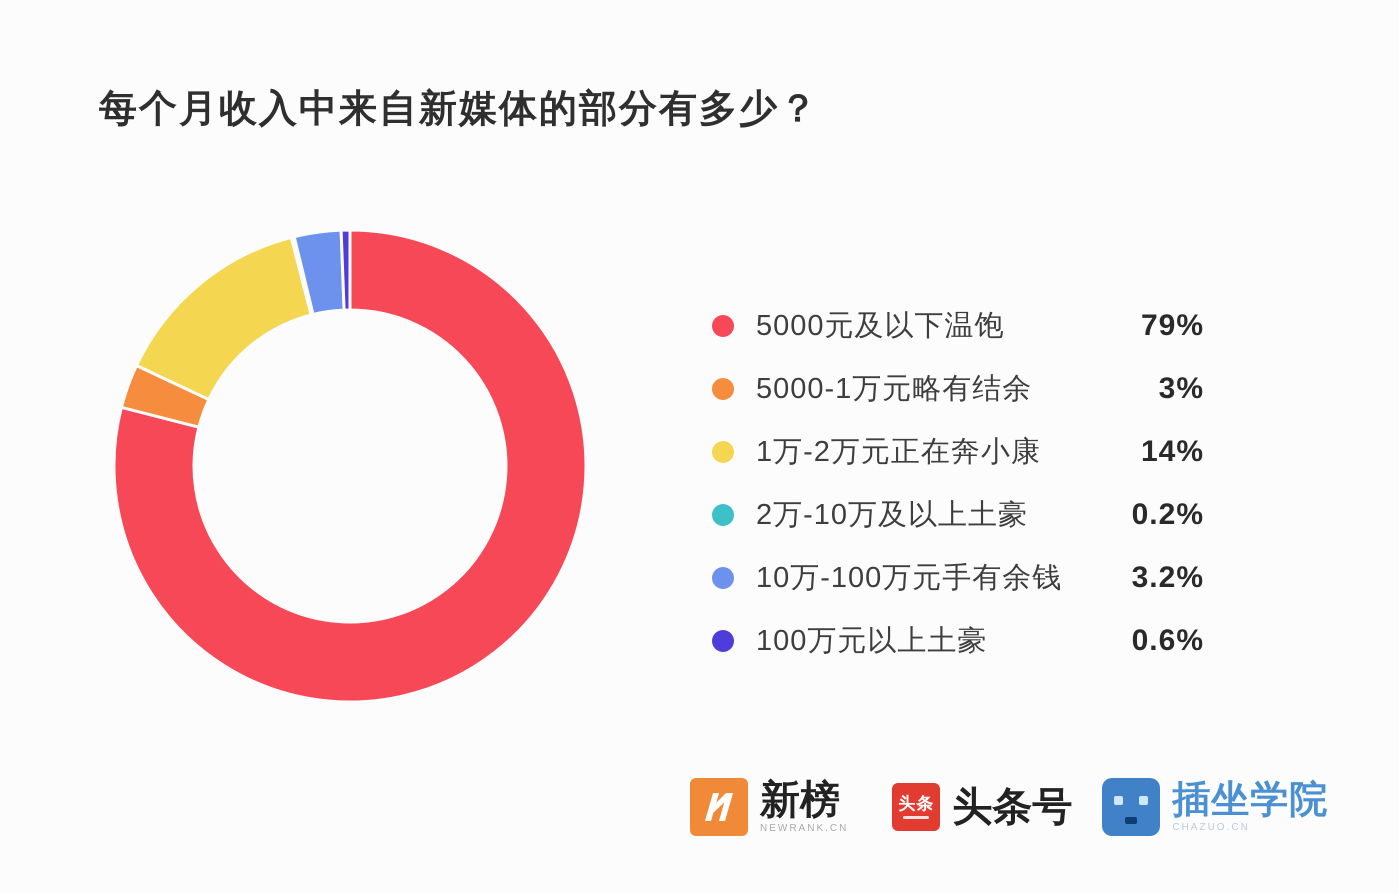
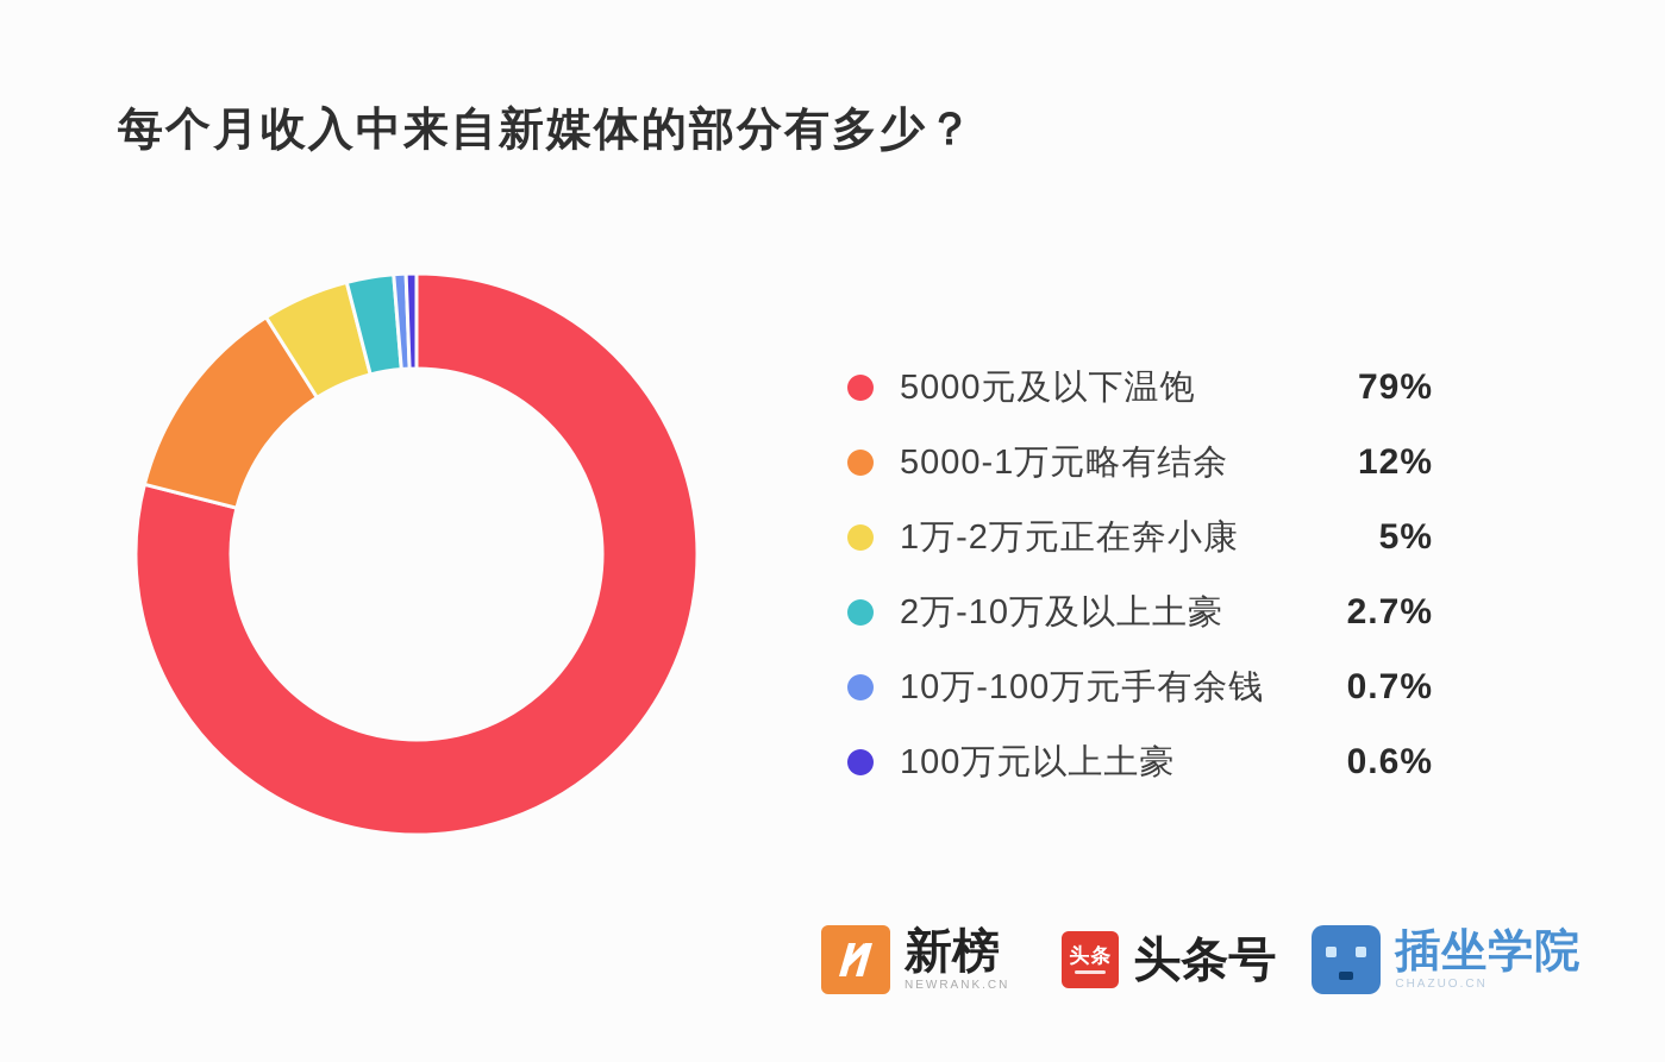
5000-1万元略有结余: 3% -> 12%
1万-2万元正在奔小康: 14% -> 5%
2万-10万及以上土豪: 0.2% -> 2.7%
10万-100万元手有余钱: 3.2% -> 0.7%
